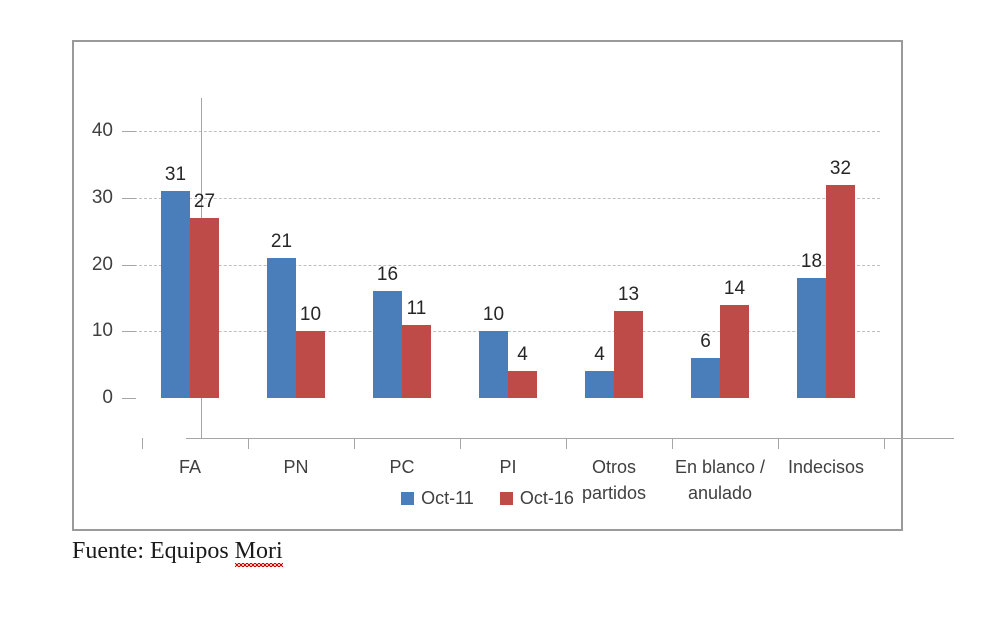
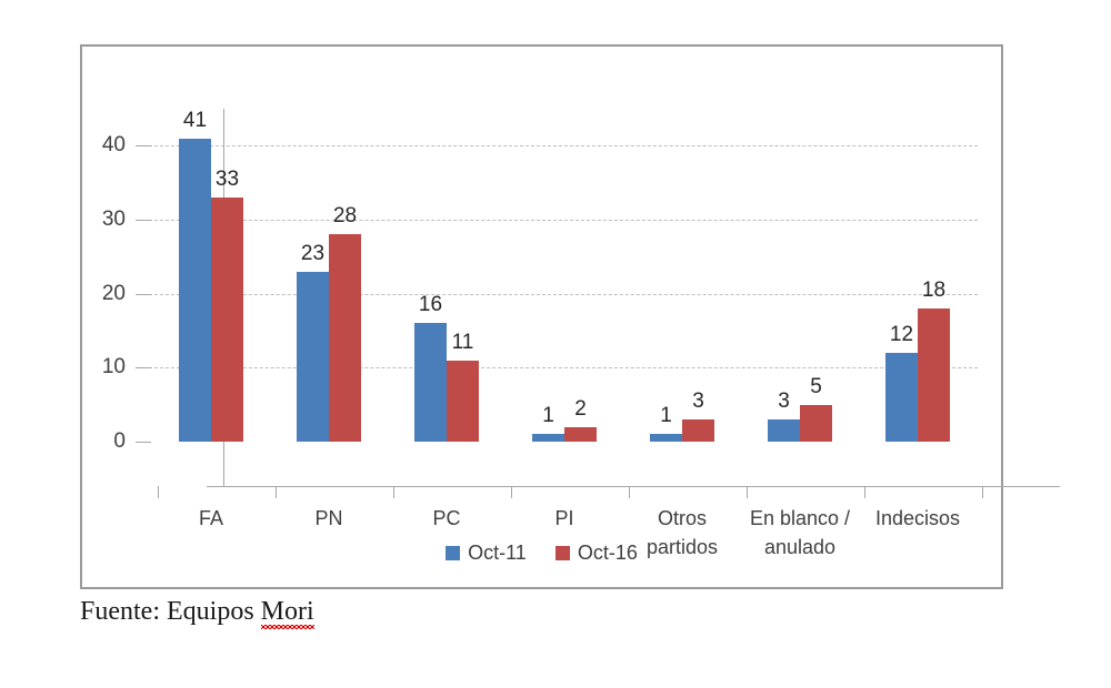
Oct-11/FA: 31 -> 41
Oct-16/FA: 27 -> 33
Oct-11/PN: 21 -> 23
Oct-16/PN: 10 -> 28
Oct-11/PI: 10 -> 1
Oct-16/PI: 4 -> 2
Oct-11/Otros partidos: 4 -> 1
Oct-16/Otros partidos: 13 -> 3
Oct-11/En blanco / anulado: 6 -> 3
Oct-16/En blanco / anulado: 14 -> 5
Oct-11/Indecisos: 18 -> 12
Oct-16/Indecisos: 32 -> 18
